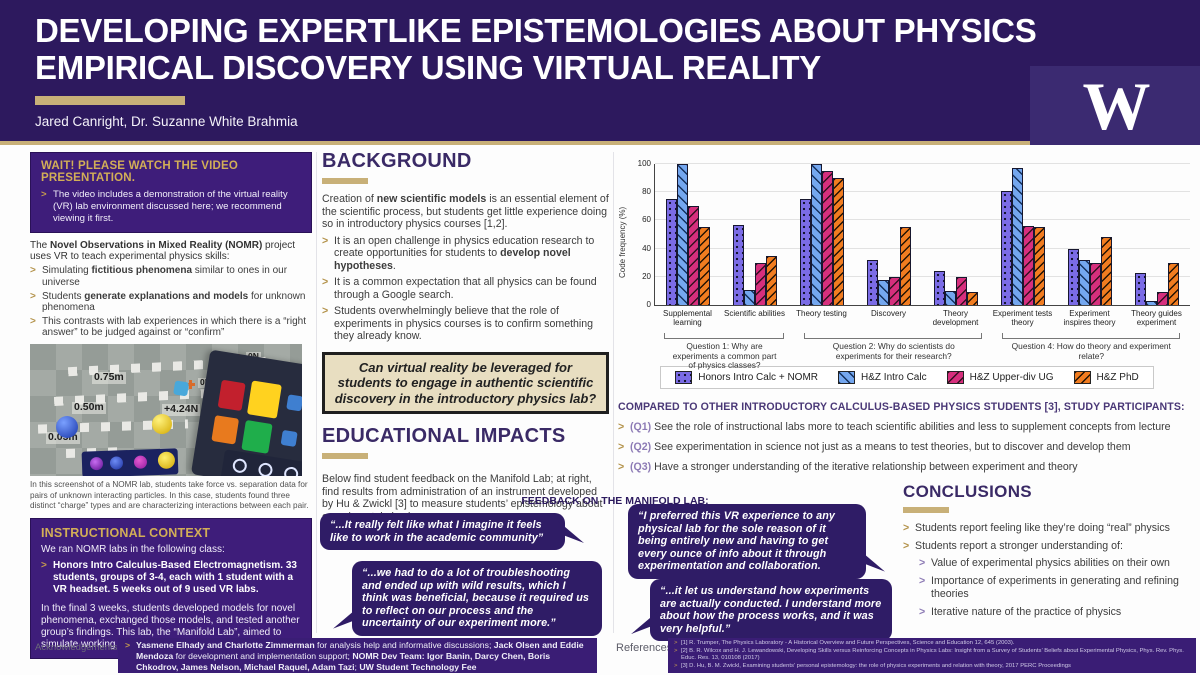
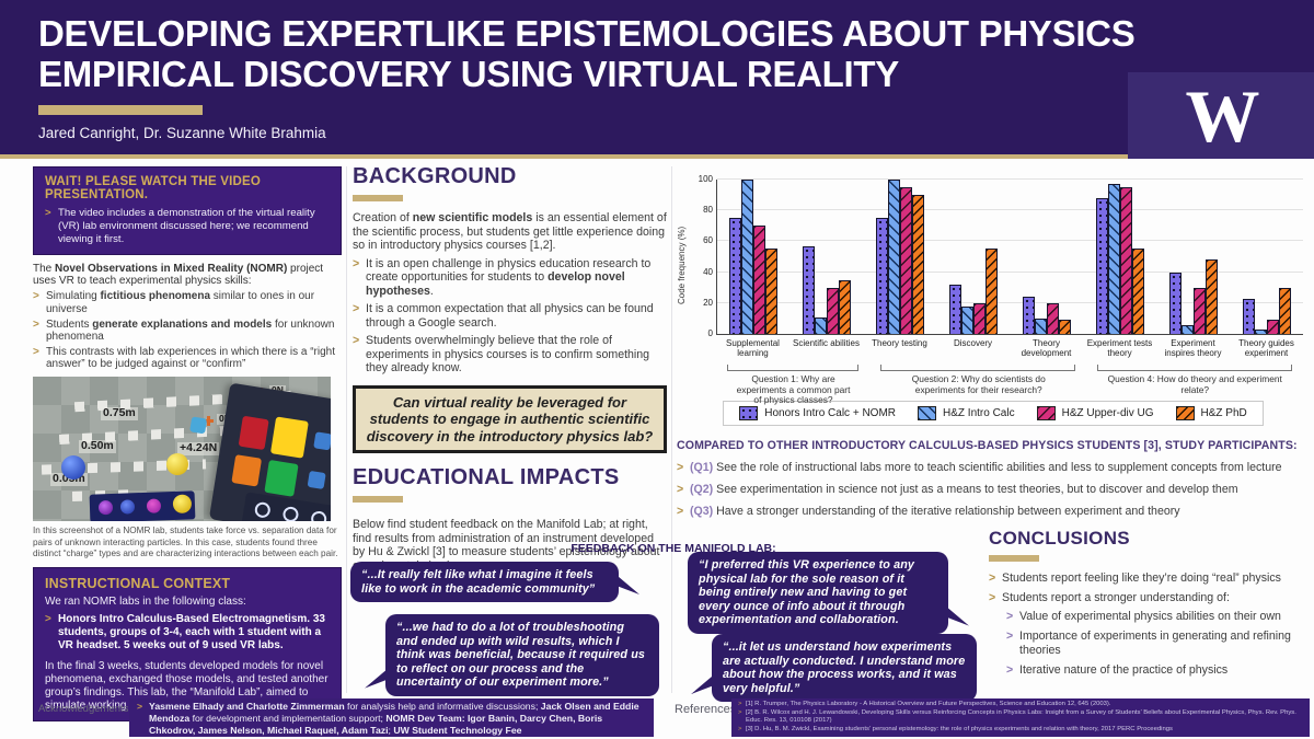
Honors Intro Calc + NOMR/Experiment tests theory: 81 -> 88
H&Z Upper-div UG/Experiment tests theory: 56 -> 95
H&Z Intro Calc/Experiment inspires theory: 32 -> 6
